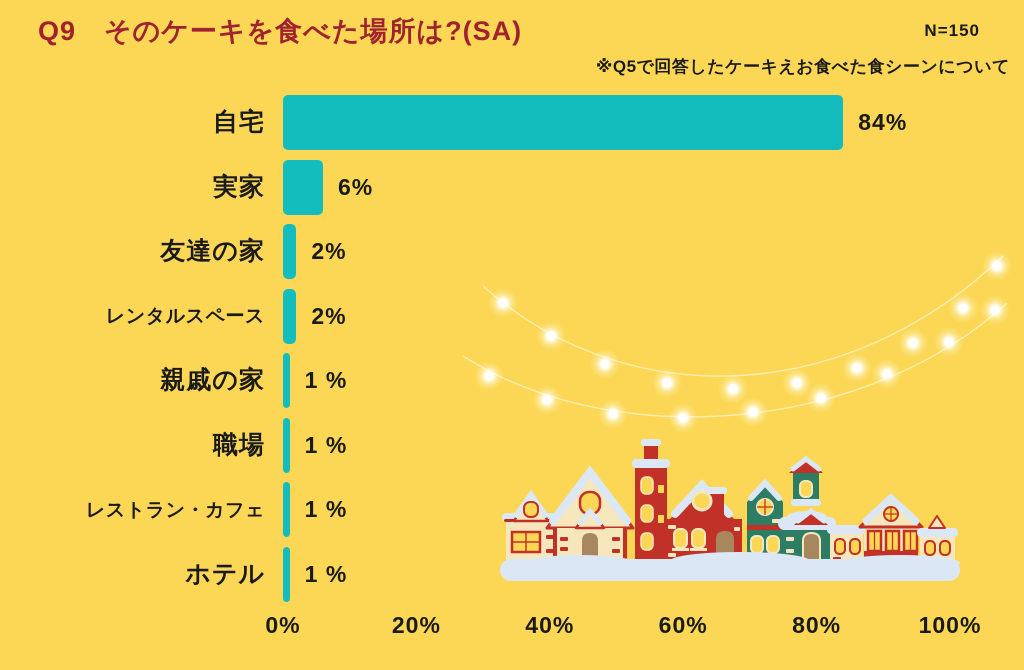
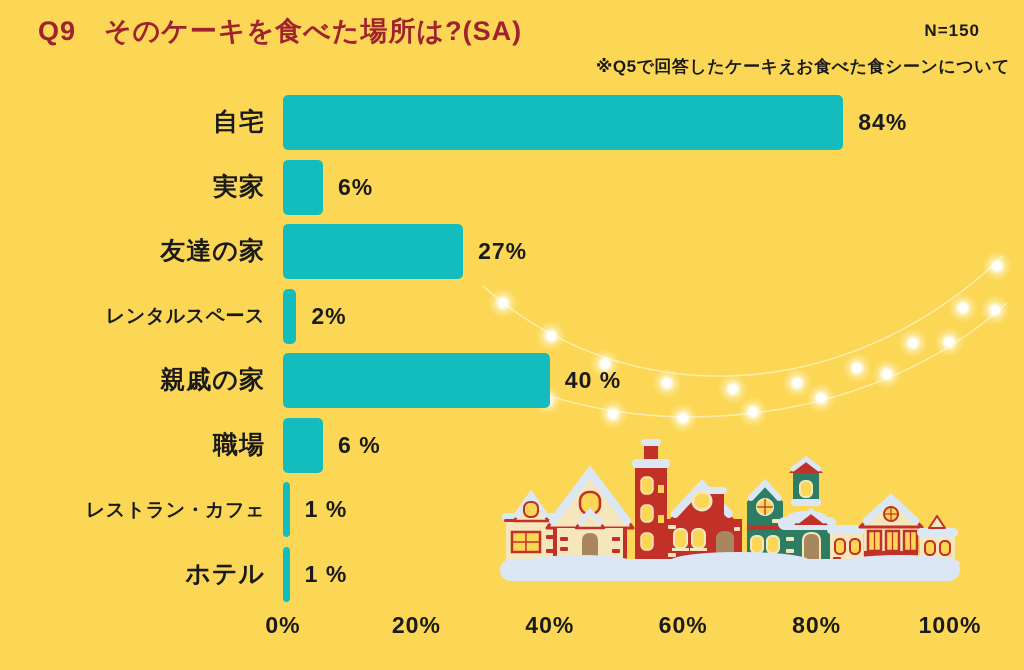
友達の家: 2% -> 27%
親戚の家: 1 -> 40
職場: 1 -> 6
